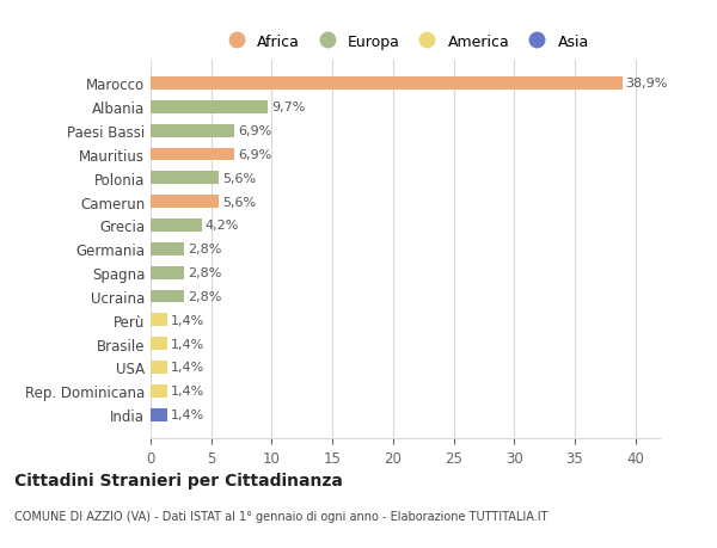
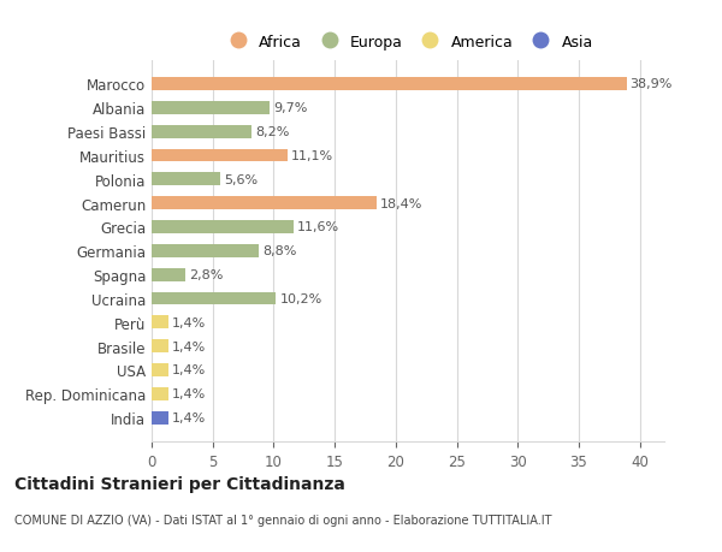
Paesi Bassi: 6,9% -> 8,2%
Mauritius: 6,9% -> 11,1%
Camerun: 5,6% -> 18,4%
Grecia: 4,2% -> 11,6%
Germania: 2,8% -> 8,8%
Ucraina: 2,8% -> 10,2%
